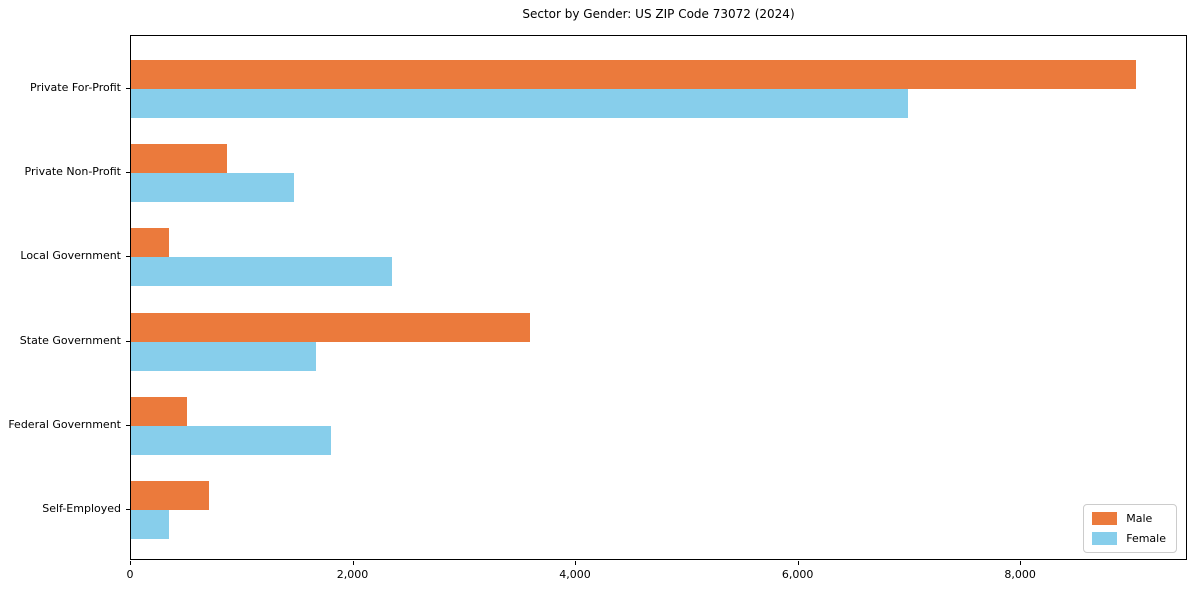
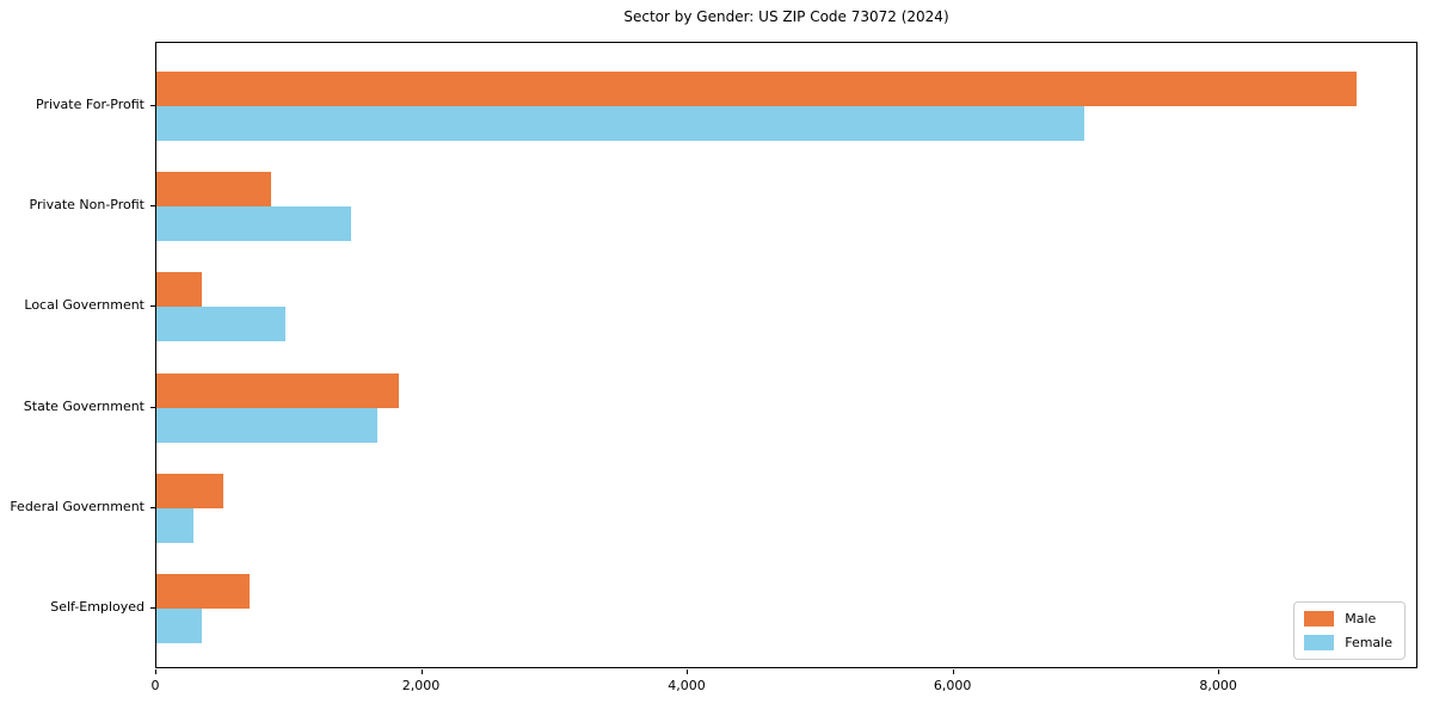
Female/Local Government: 2350 -> 980
Male/State Government: 3590 -> 1830
Female/Federal Government: 1800 -> 280
